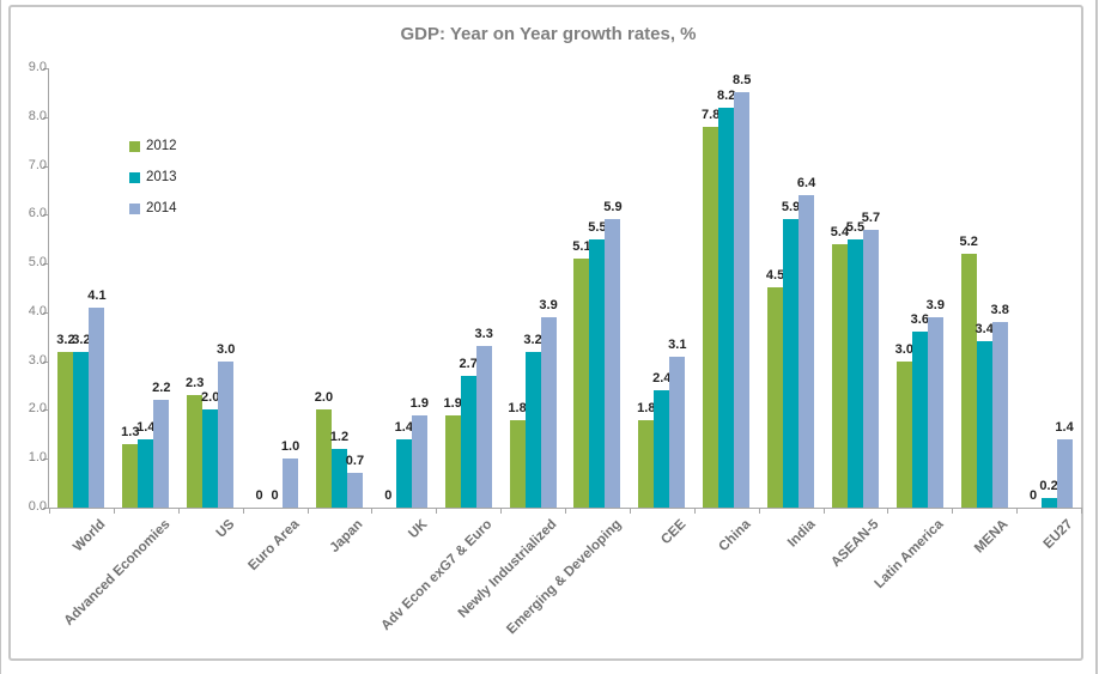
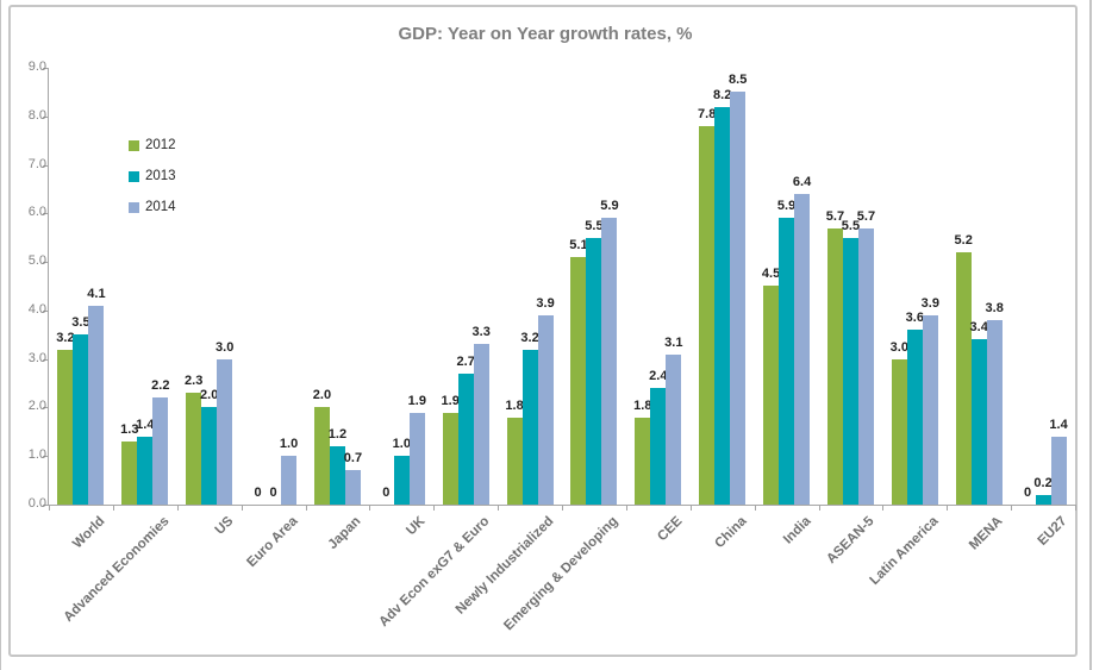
2013/World: 3.2 -> 3.5
2013/UK: 1.4 -> 1.0
2012/ASEAN-5: 5.4 -> 5.7
